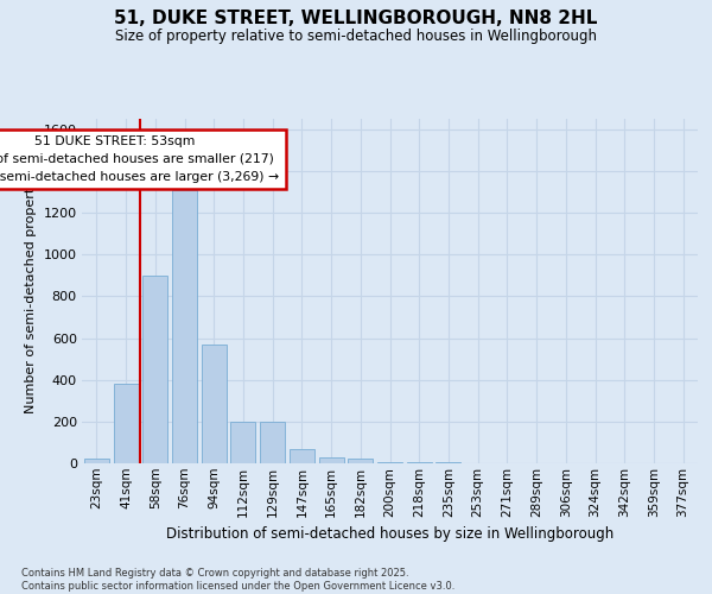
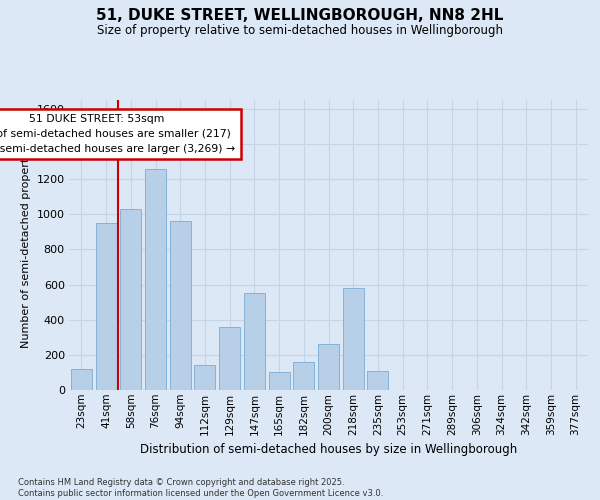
23sqm: 20 -> 120
41sqm: 380 -> 950
58sqm: 900 -> 1030
76sqm: 1310 -> 1260
94sqm: 570 -> 960
112sqm: 200 -> 140
129sqm: 200 -> 360
147sqm: 70 -> 550
165sqm: 30 -> 100
182sqm: 20 -> 160
200sqm: 10 -> 260
218sqm: 0 -> 580
235sqm: 0 -> 110
